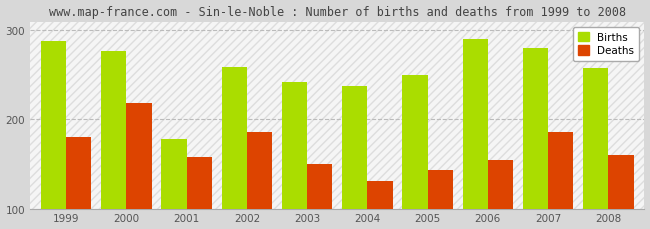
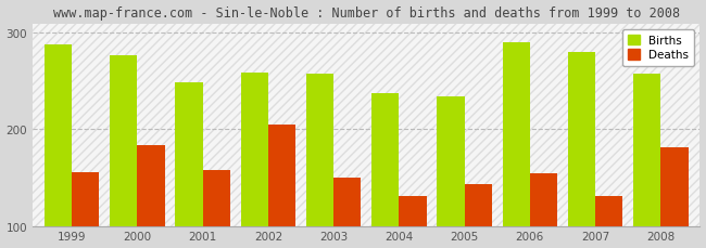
Deaths/1999: 180 -> 156
Deaths/2000: 218 -> 184
Births/2001: 178 -> 249
Deaths/2002: 186 -> 205
Births/2003: 242 -> 258
Births/2005: 250 -> 234
Deaths/2007: 186 -> 131
Deaths/2008: 160 -> 182
